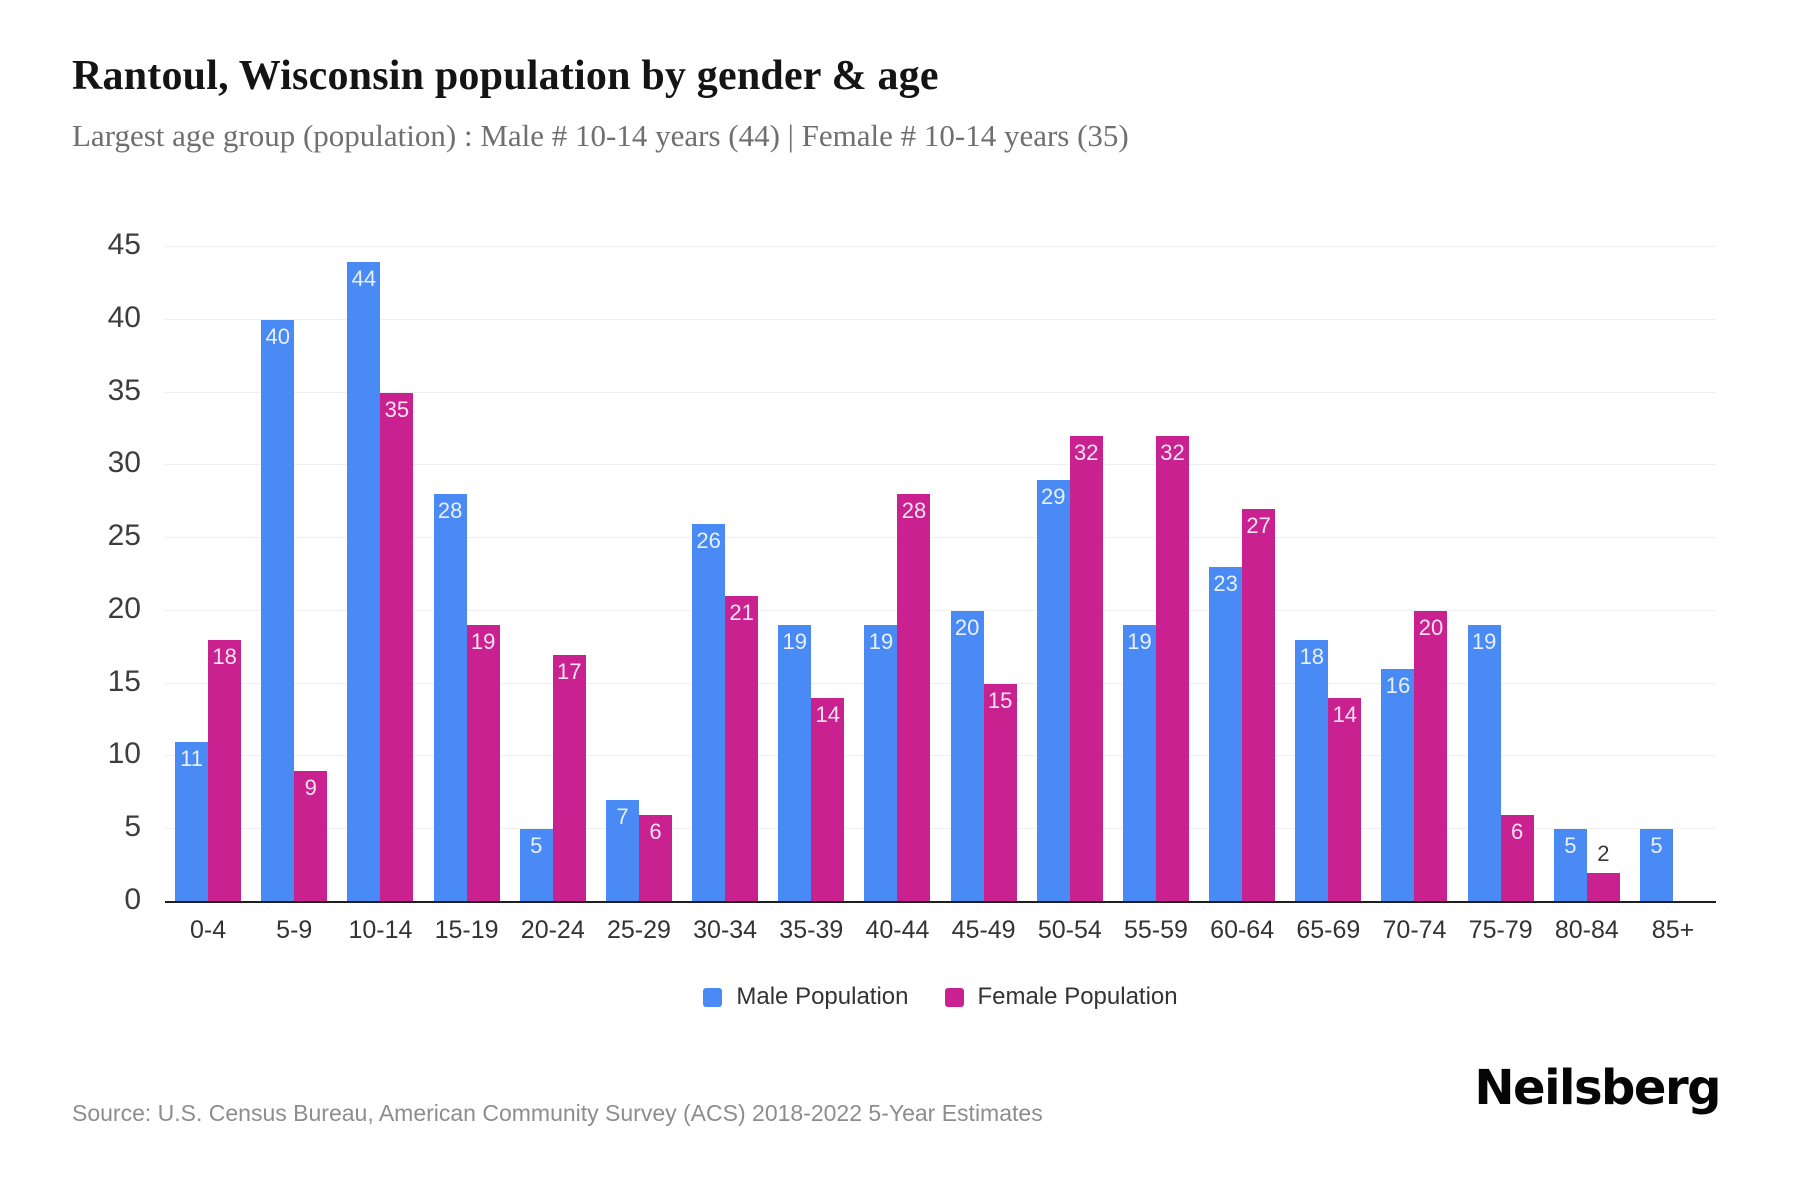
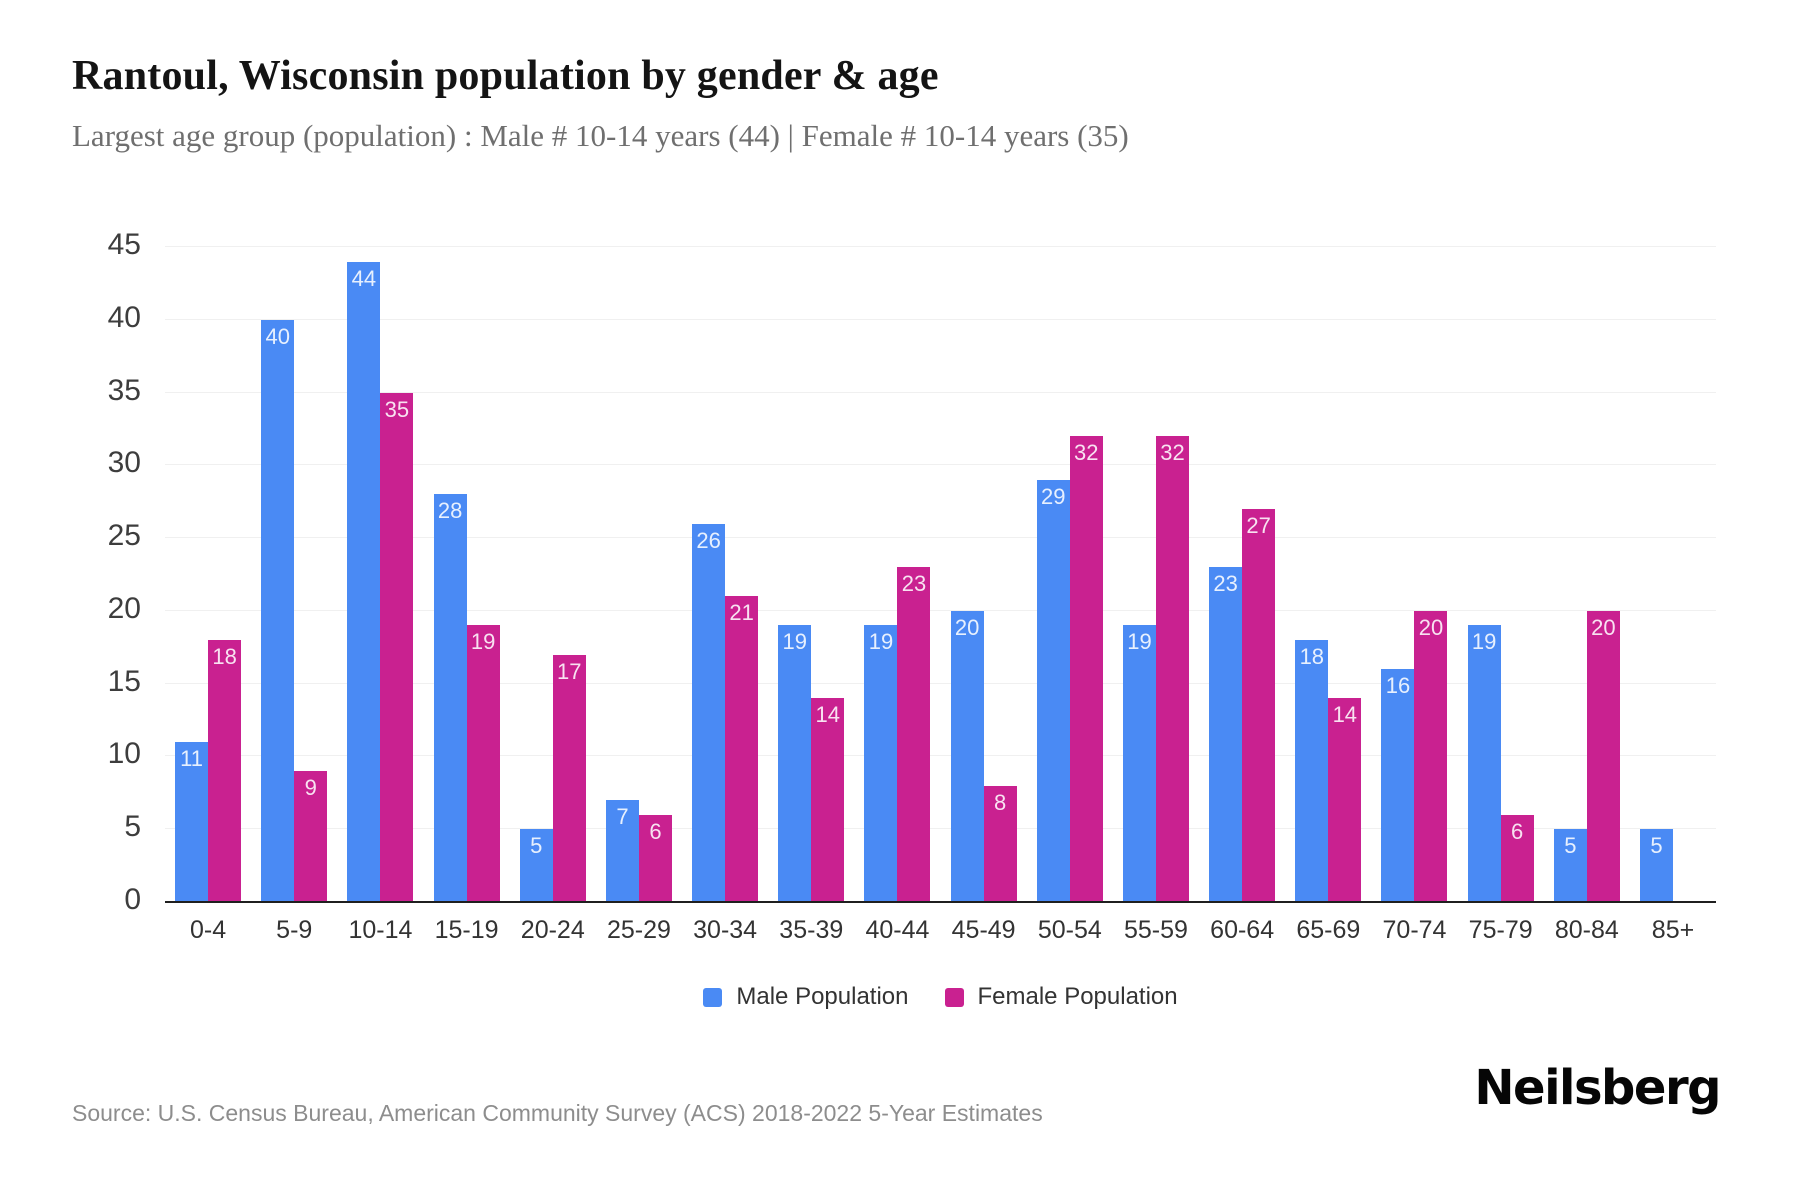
Female Population/40-44: 28 -> 23
Female Population/45-49: 15 -> 8
Female Population/80-84: 2 -> 20
